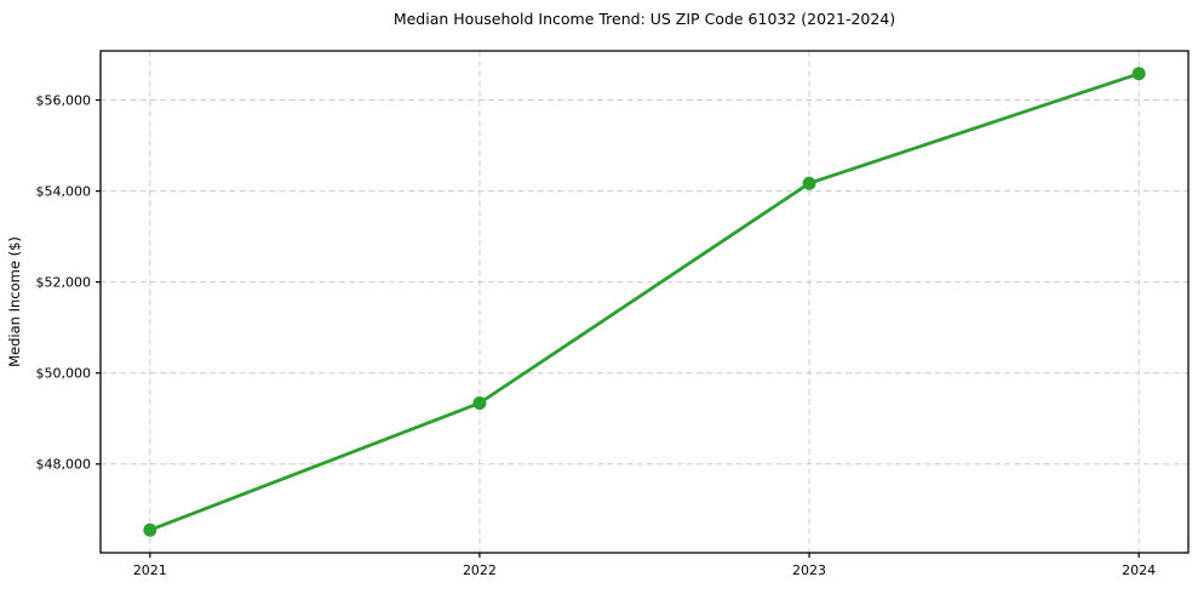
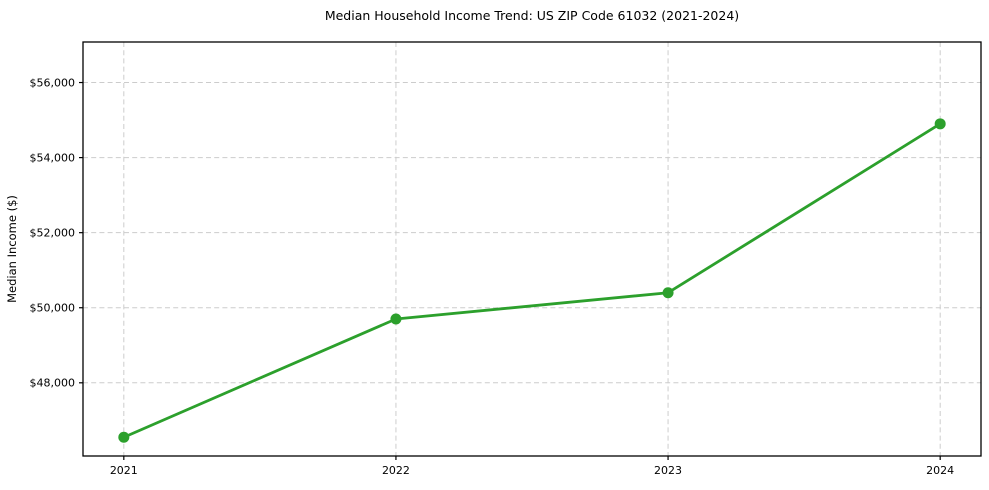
2022: $49300 -> $49700
2023: $54200 -> $50400
2024: $56600 -> $54900
